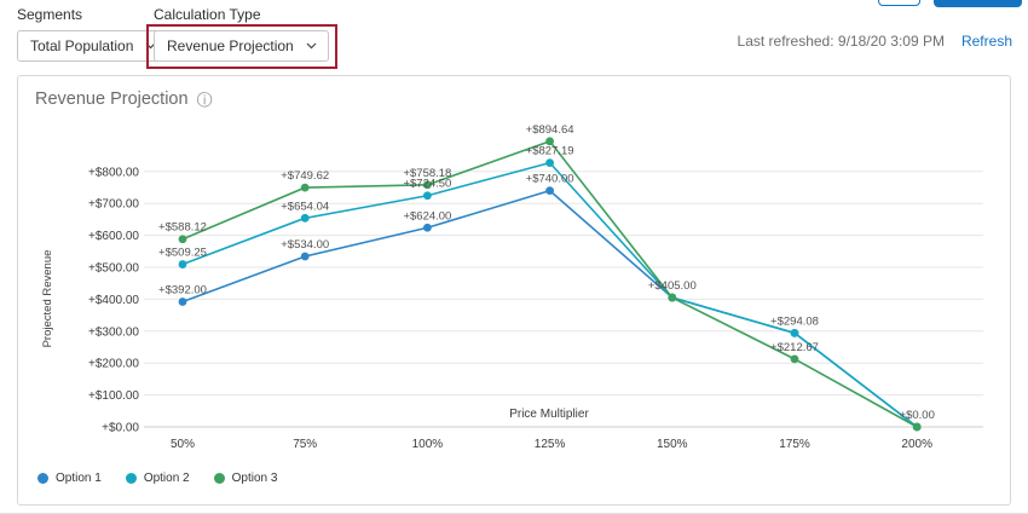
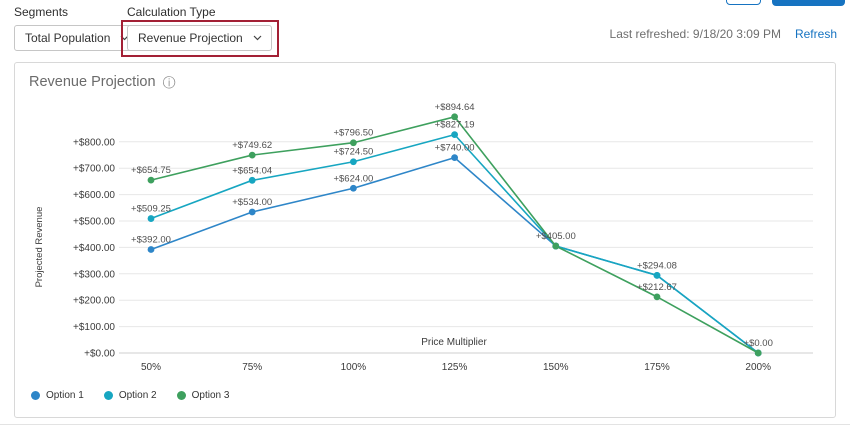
Option 3/50%: +$588.12 -> +$654.75
Option 3/100%: +$758.18 -> +$796.50
